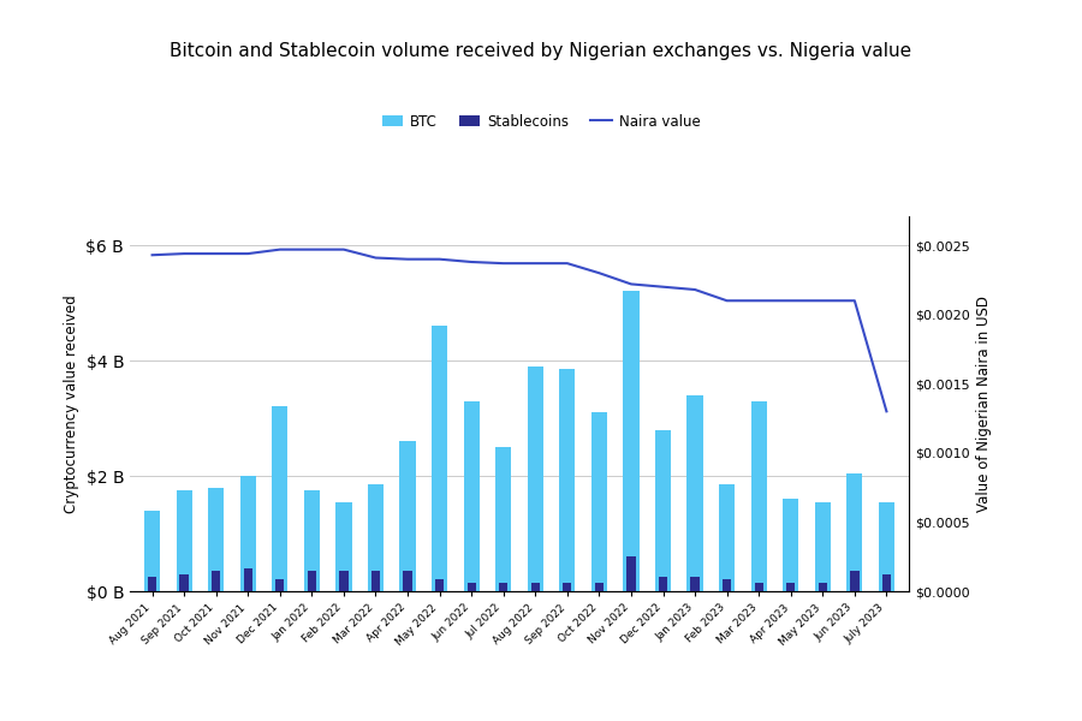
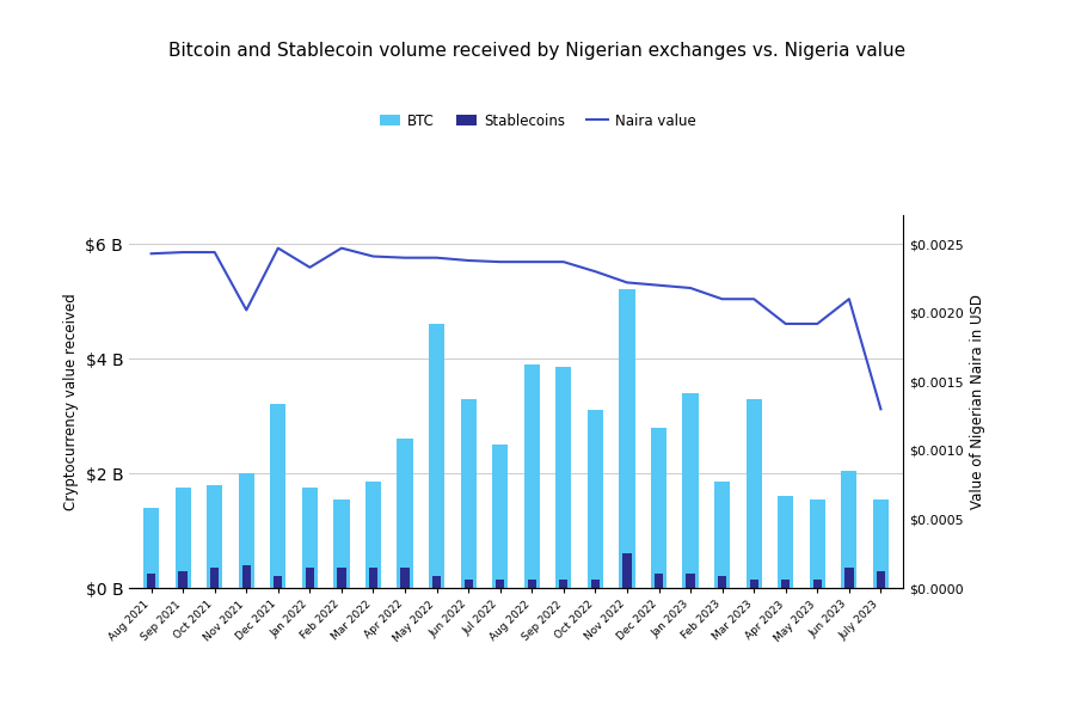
Naira value/Nov 2021: $0.00244 -> $0.00202
Naira value/Jan 2022: $0.00247 -> $0.00233
Naira value/Apr 2023: $0.00210 -> $0.00192
Naira value/May 2023: $0.00210 -> $0.00192
